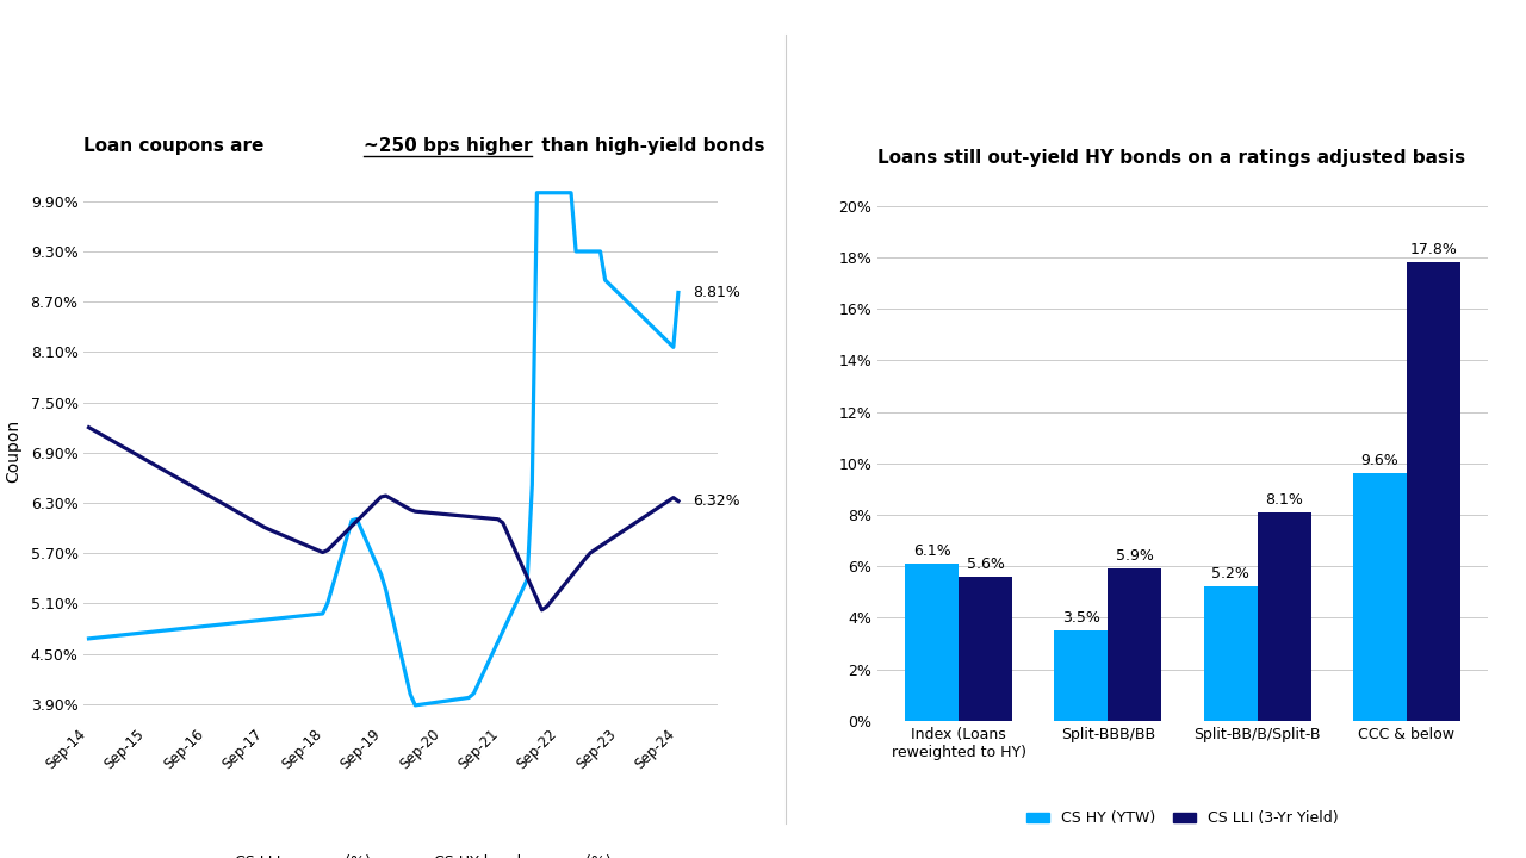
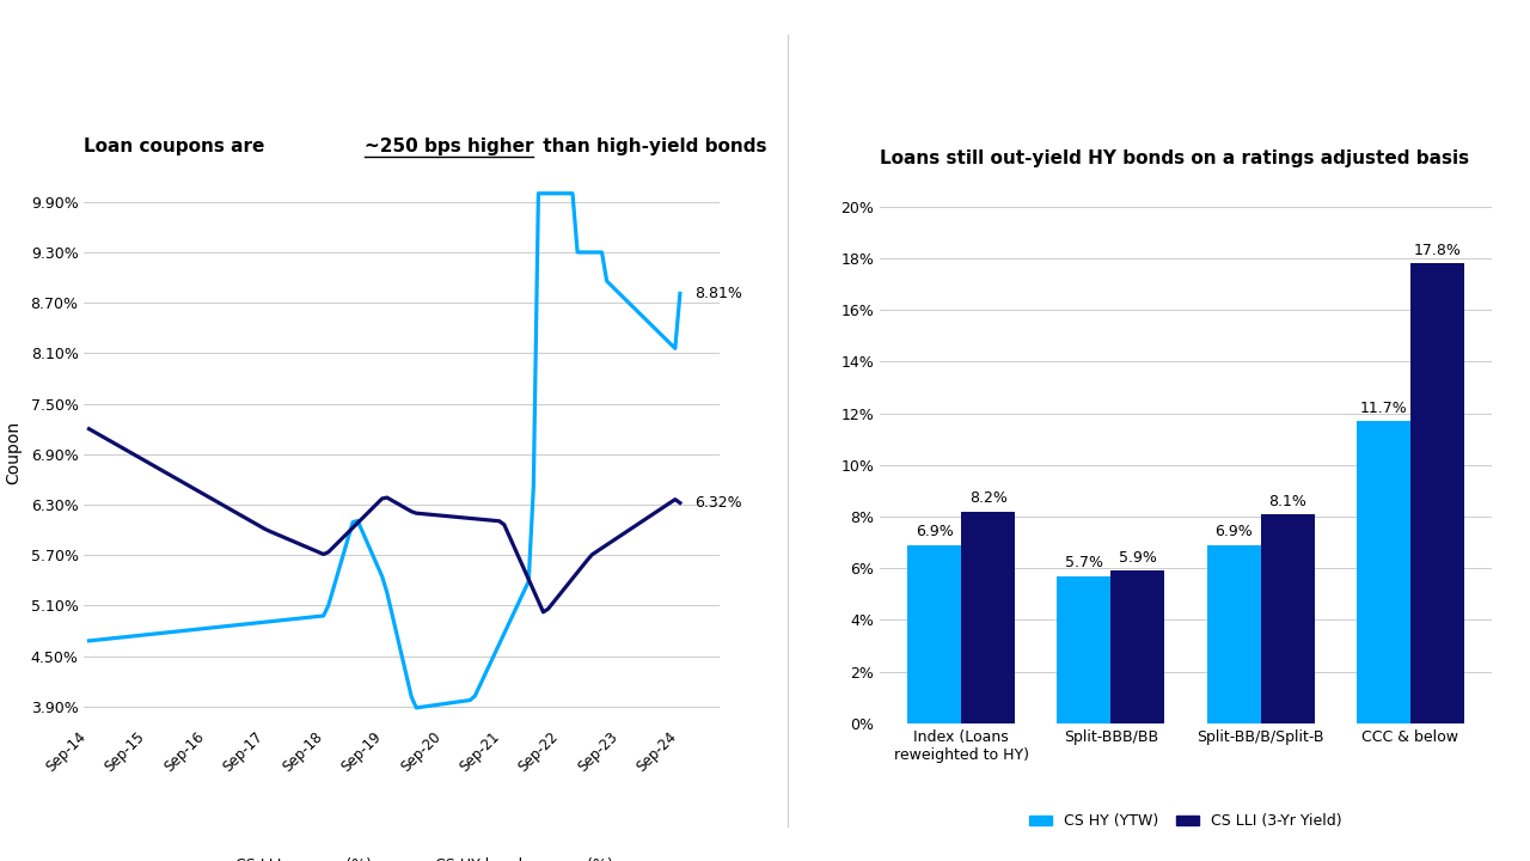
Loans still out-yield HY bonds on a ratings adjusted basis/CS HY (YTW)/Index (Loans reweighted to HY): 6.1% -> 6.9%
Loans still out-yield HY bonds on a ratings adjusted basis/CS LLI (3-Yr Yield)/Index (Loans reweighted to HY): 5.6% -> 8.2%
Loans still out-yield HY bonds on a ratings adjusted basis/CS HY (YTW)/Split-BBB/BB: 3.5% -> 5.7%
Loans still out-yield HY bonds on a ratings adjusted basis/CS HY (YTW)/Split-BB/B/Split-B: 5.2% -> 6.9%
Loans still out-yield HY bonds on a ratings adjusted basis/CS HY (YTW)/CCC & below: 9.6% -> 11.7%
